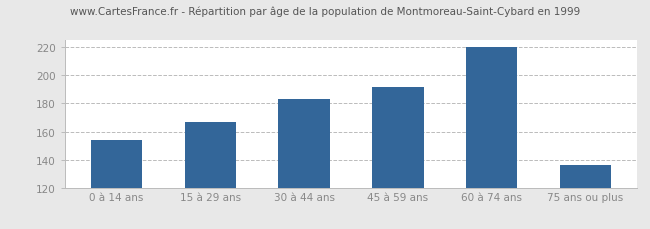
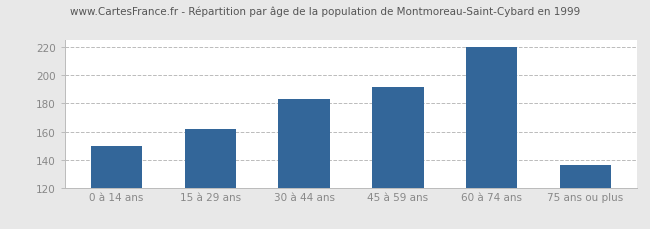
0 à 14 ans: 154 -> 150
15 à 29 ans: 167 -> 162
